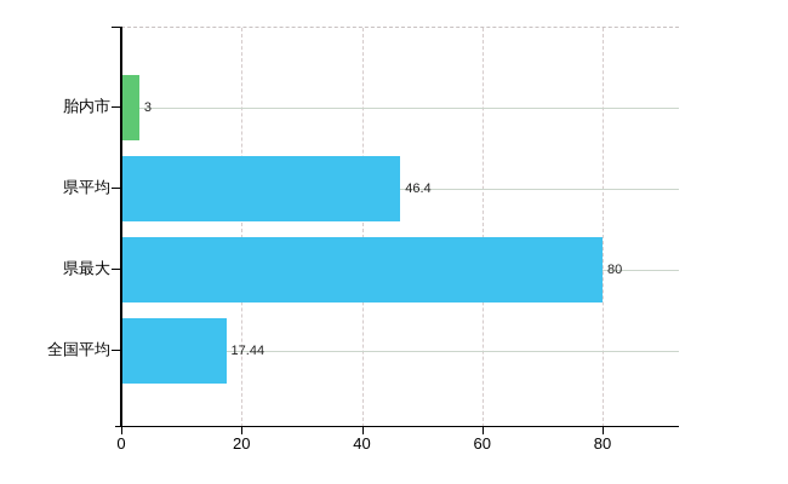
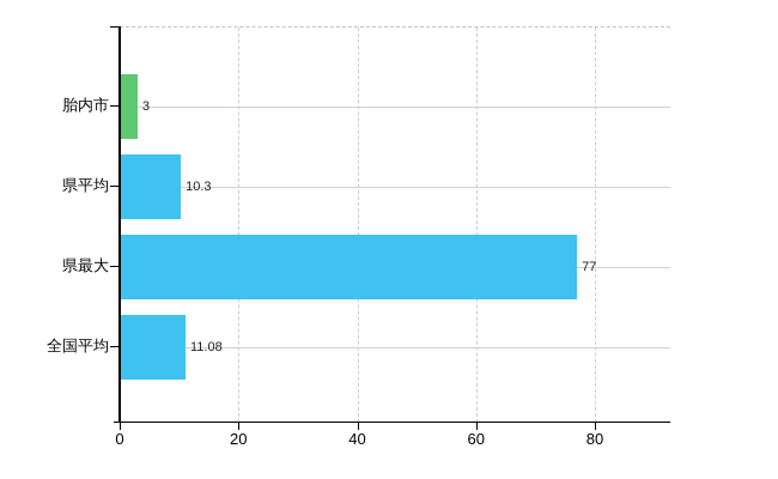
県平均: 46.4 -> 10.3
県最大: 80 -> 77
全国平均: 17.44 -> 11.08
